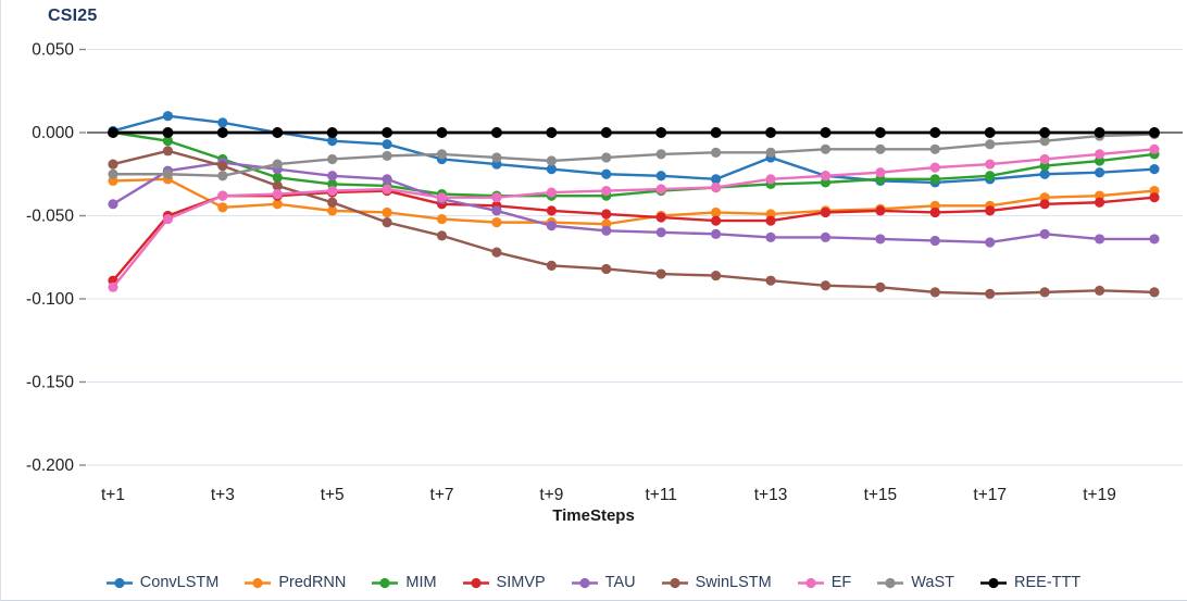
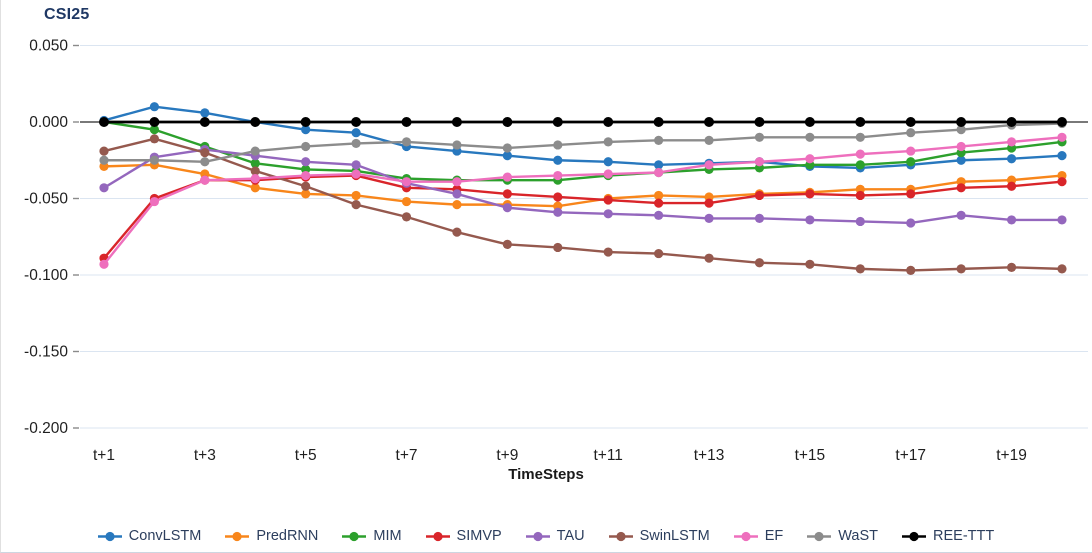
PredRNN/t+3: -0.045 -> -0.034
ConvLSTM/t+13: -0.015 -> -0.027
